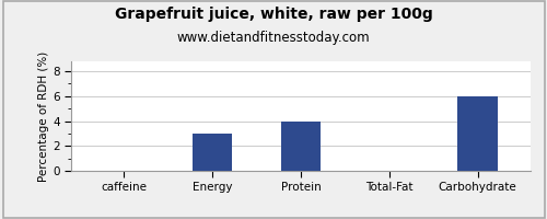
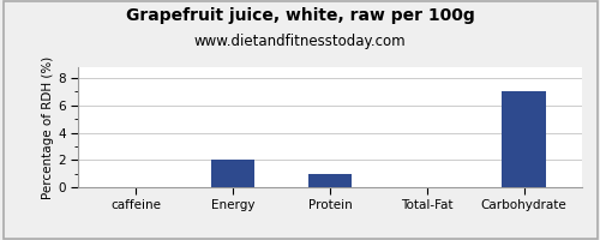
Energy: 3 -> 2
Protein: 4 -> 1
Carbohydrate: 6 -> 7
